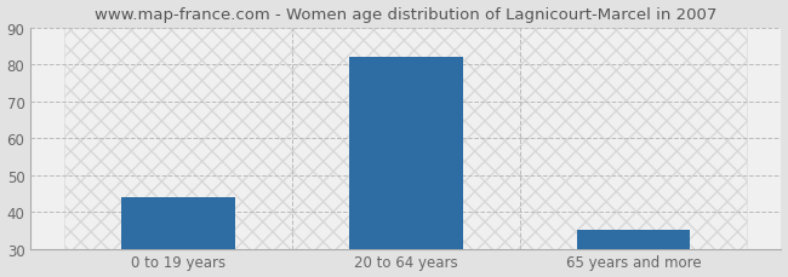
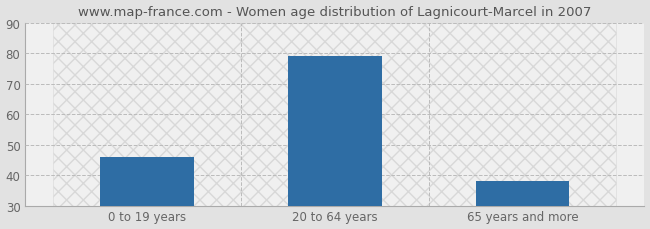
0 to 19 years: 44 -> 46
20 to 64 years: 82 -> 79
65 years and more: 35 -> 38
